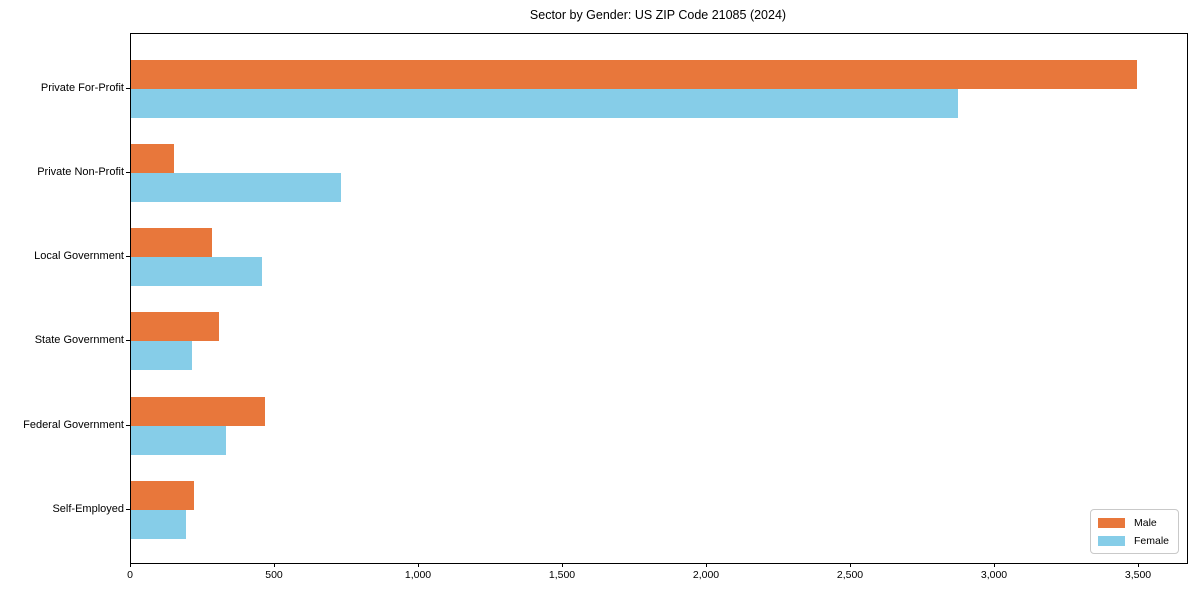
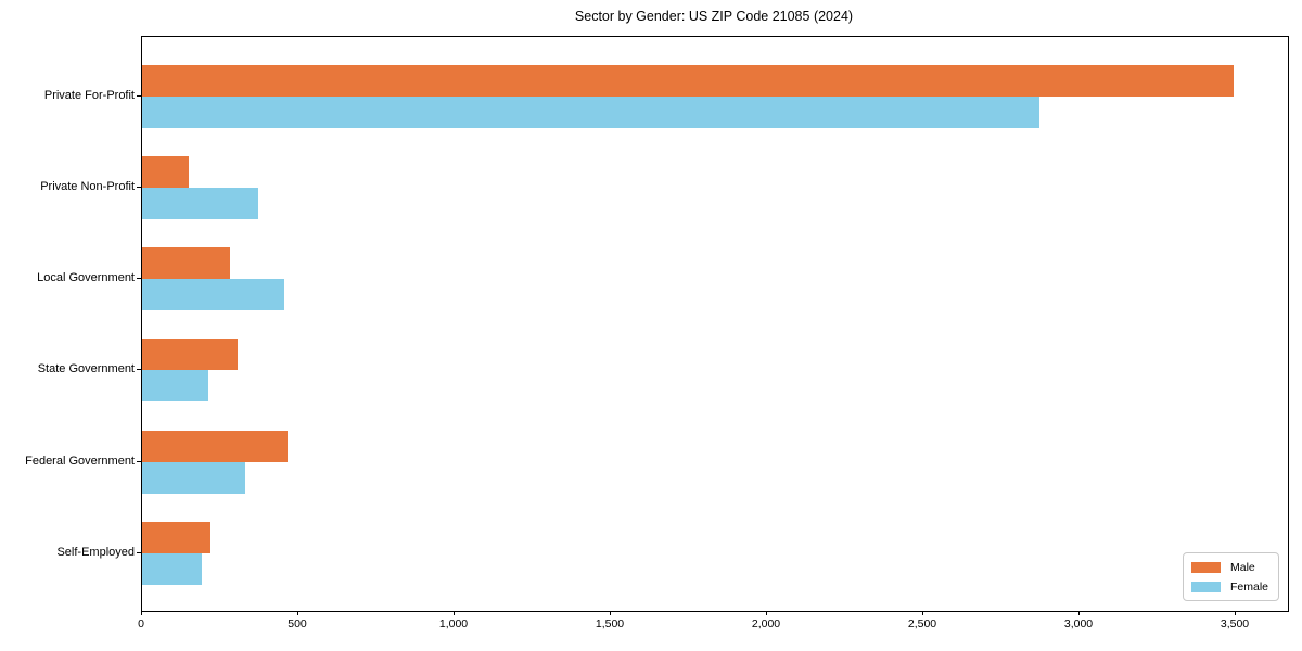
Female/Private Non-Profit: 730 -> 370
